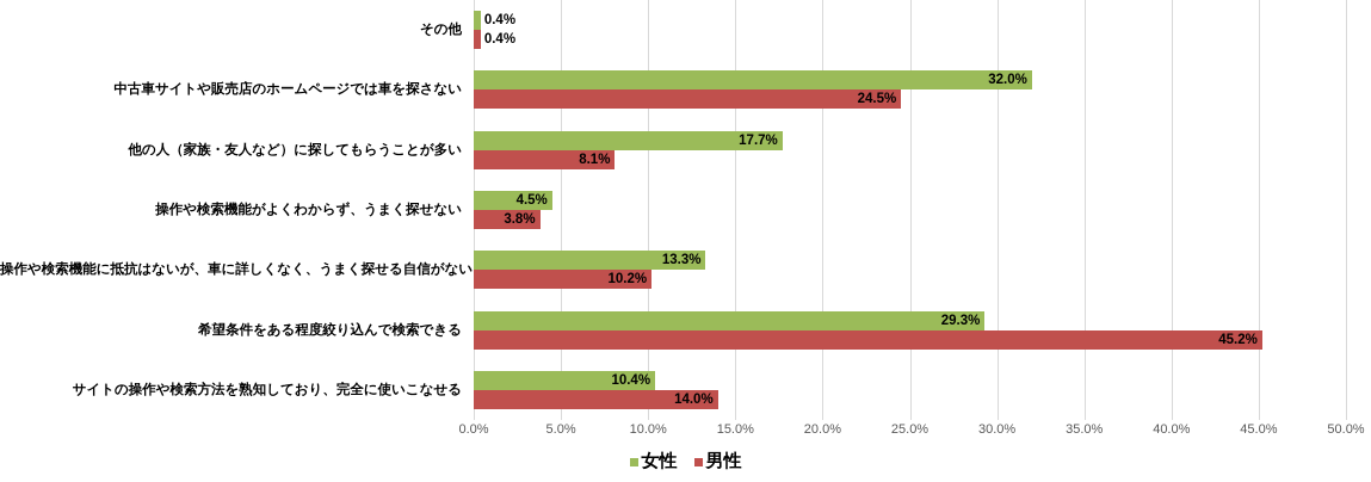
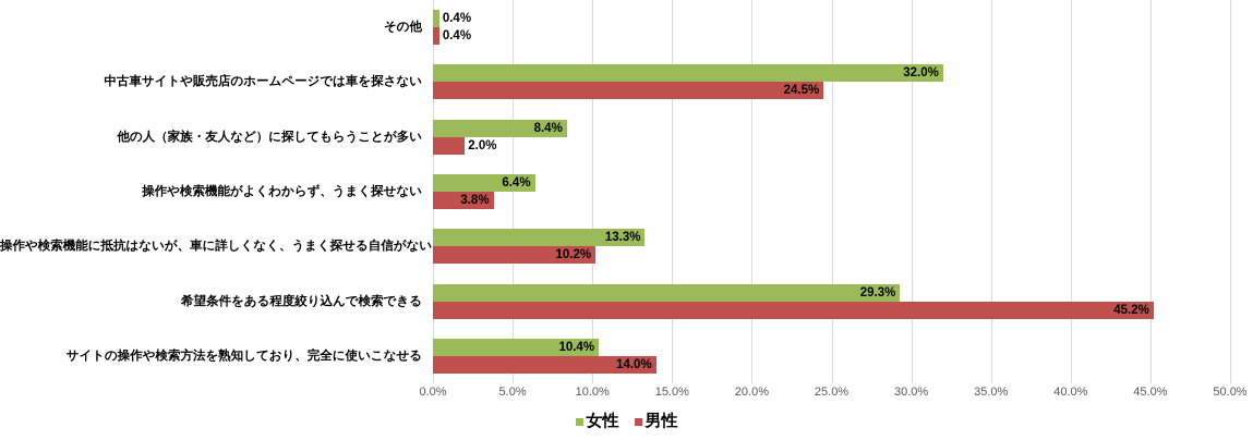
女性/他の人（家族・友人など）に探してもらうことが多い: 17.7% -> 8.4%
男性/他の人（家族・友人など）に探してもらうことが多い: 8.1% -> 2.0%
女性/操作や検索機能がよくわからず、うまく探せない: 4.5% -> 6.4%
